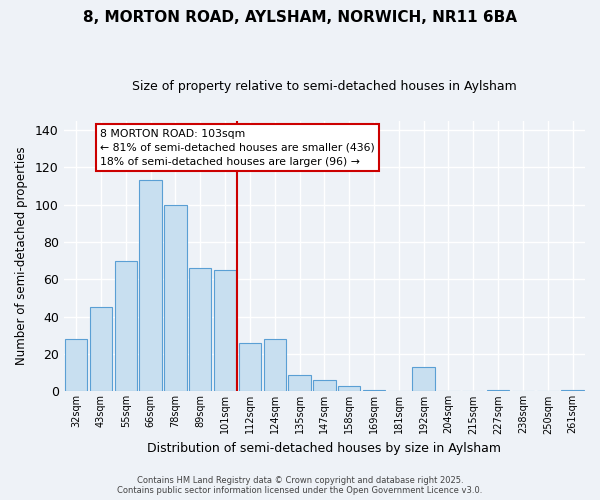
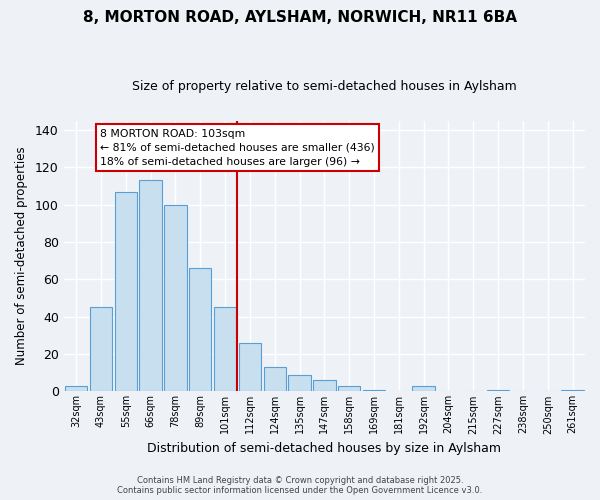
32sqm: 28 -> 3
55sqm: 70 -> 107
101sqm: 65 -> 45
124sqm: 28 -> 13
192sqm: 13 -> 3
